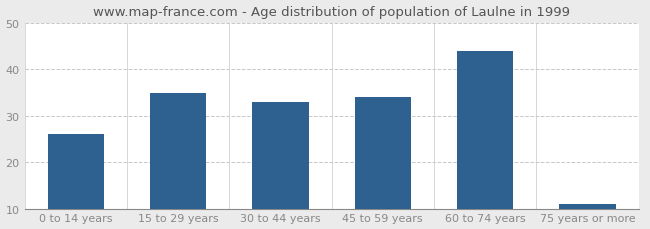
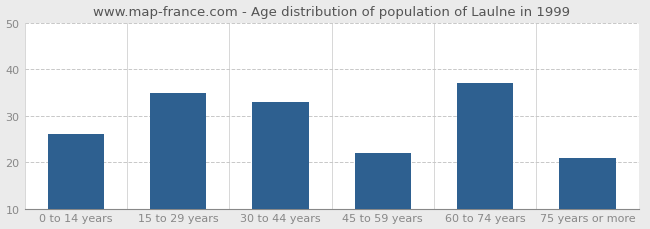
45 to 59 years: 34 -> 22
60 to 74 years: 44 -> 37
75 years or more: 11 -> 21
